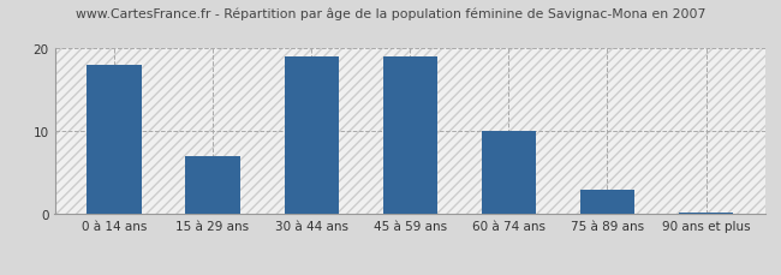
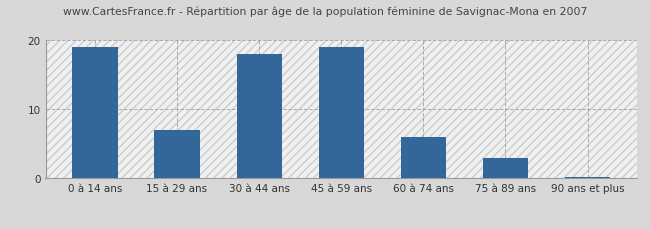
0 à 14 ans: 18.0 -> 19.0
30 à 44 ans: 19.0 -> 18.0
60 à 74 ans: 10.0 -> 6.0
